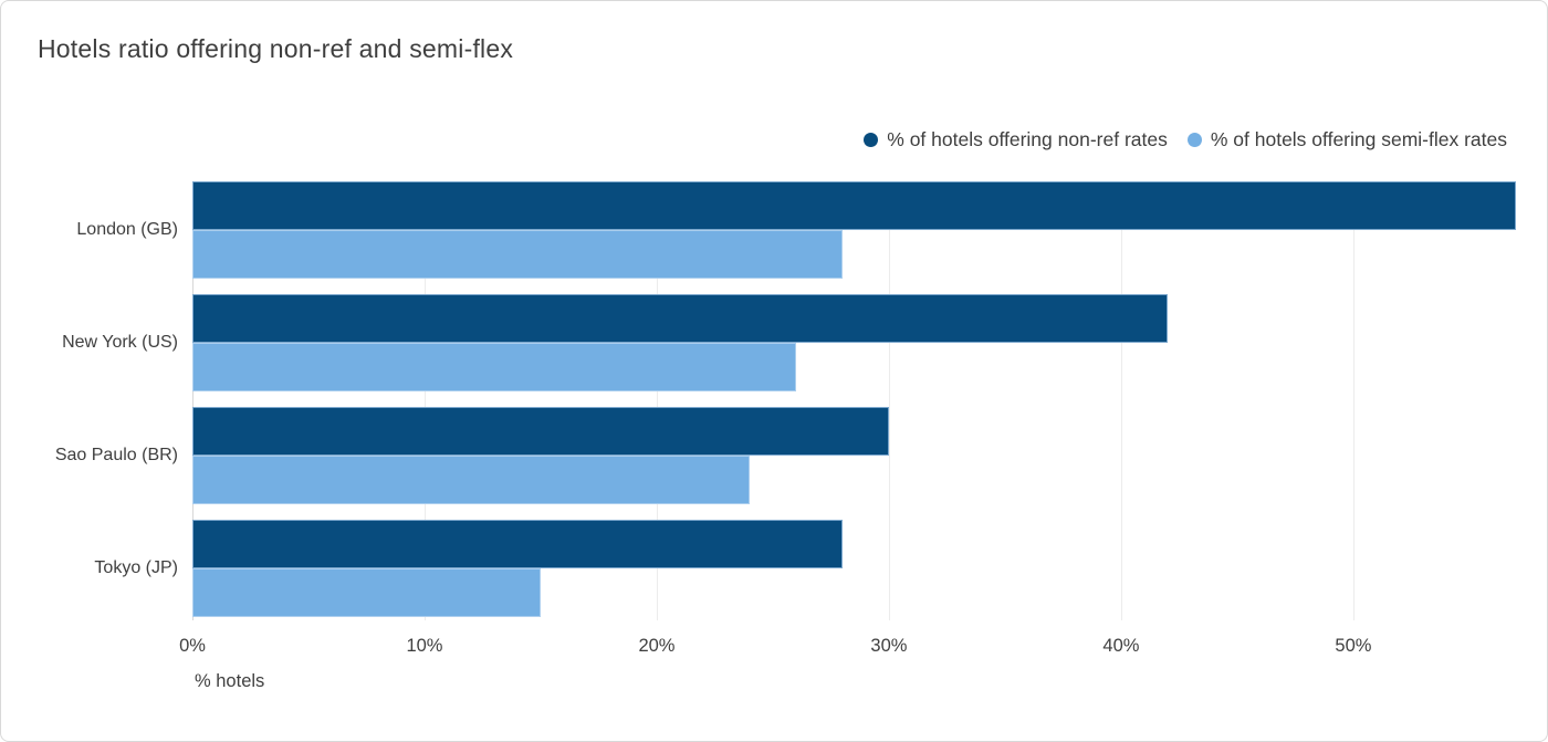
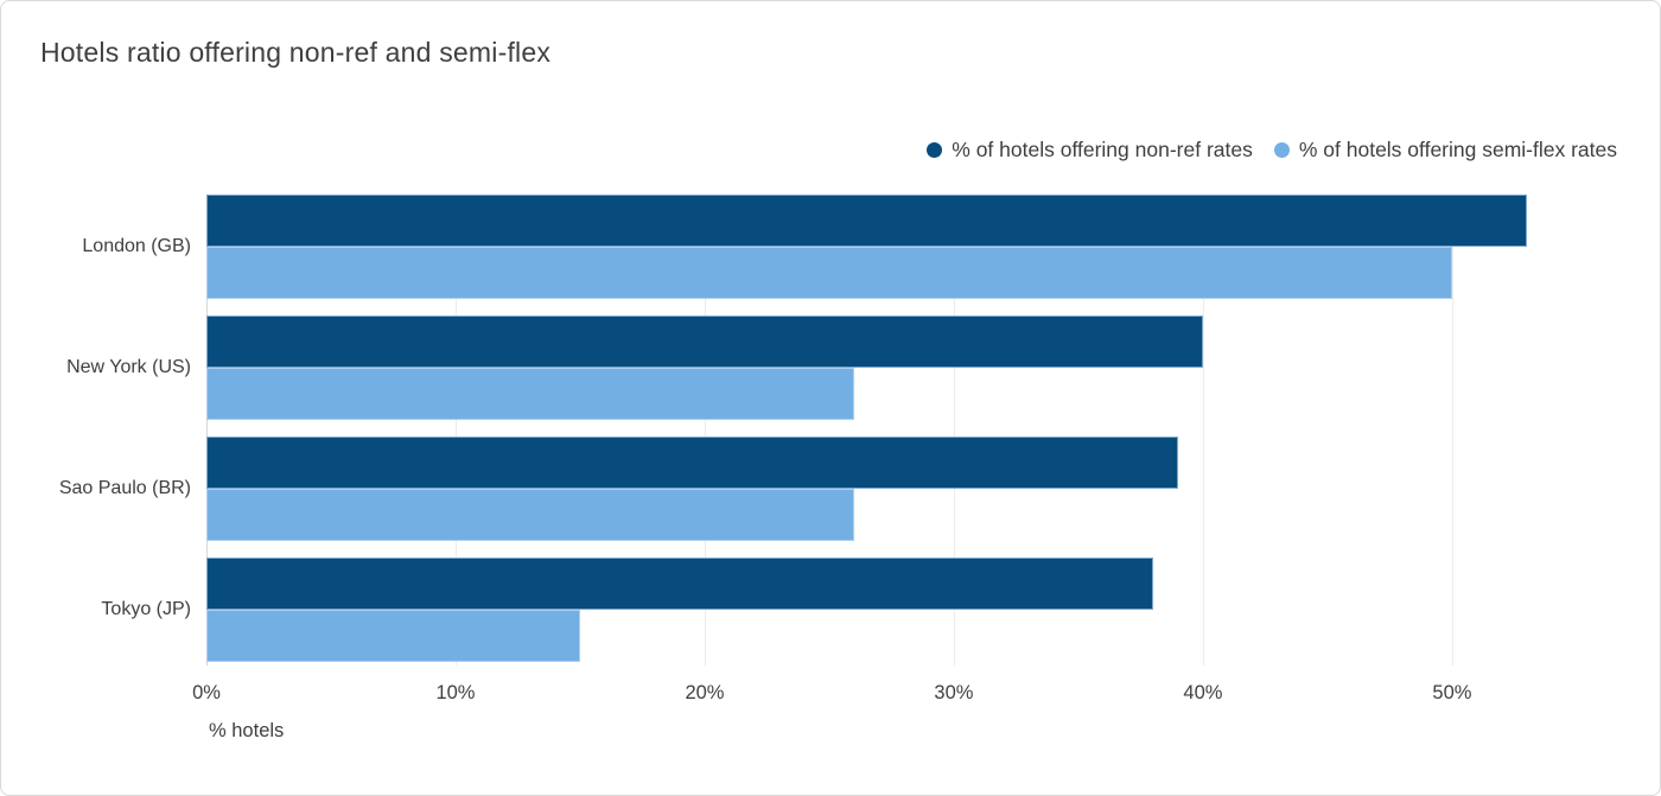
% of hotels offering non-ref rates/London (GB): 57% -> 53%
% of hotels offering semi-flex rates/London (GB): 28% -> 50%
% of hotels offering non-ref rates/New York (US): 42% -> 40%
% of hotels offering non-ref rates/Sao Paulo (BR): 30% -> 39%
% of hotels offering semi-flex rates/Sao Paulo (BR): 24% -> 26%
% of hotels offering non-ref rates/Tokyo (JP): 28% -> 38%
